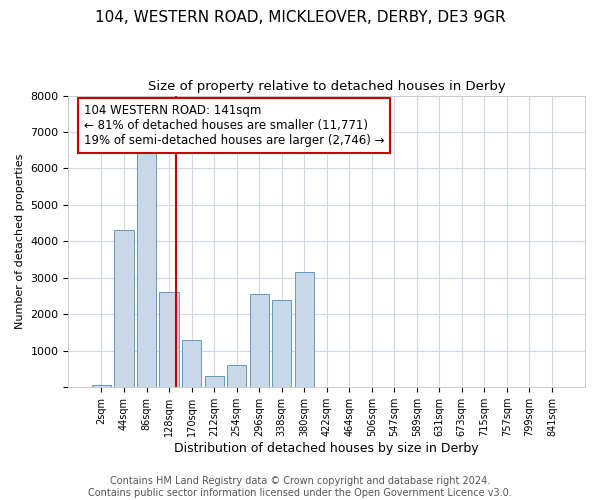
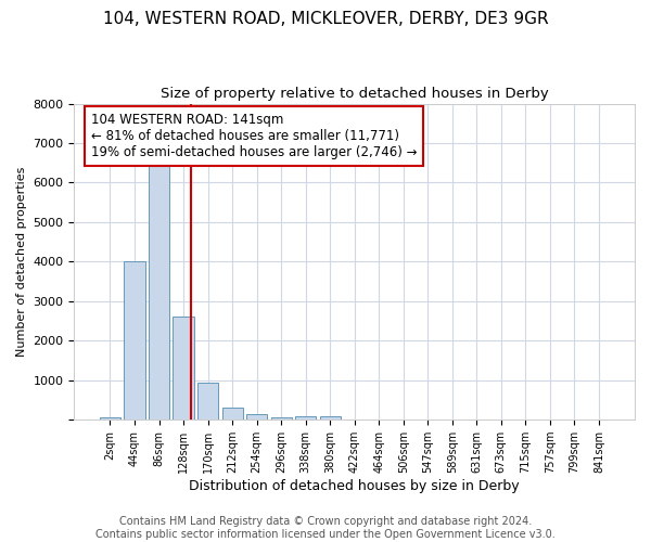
44sqm: 4300 -> 4000
170sqm: 1300 -> 950
254sqm: 600 -> 150
296sqm: 2550 -> 70
338sqm: 2400 -> 100
380sqm: 3150 -> 100
